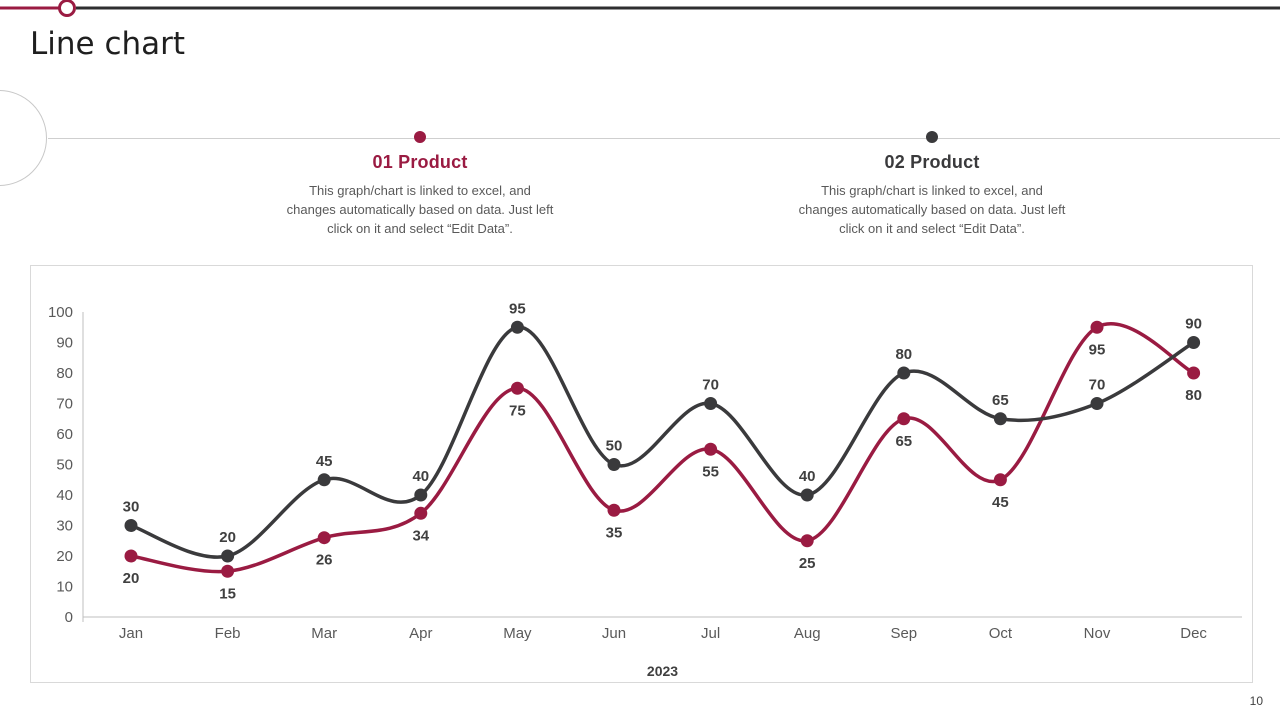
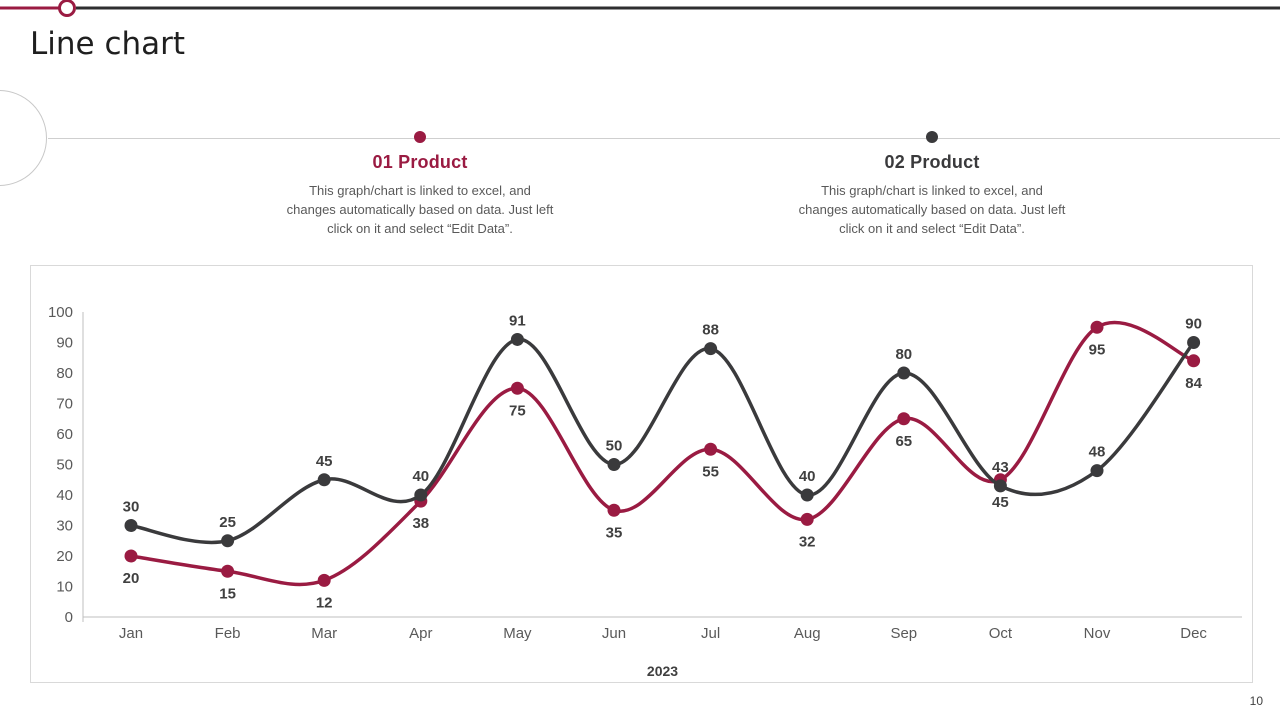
02 Product/Feb: 20 -> 25
01 Product/Mar: 26 -> 12
01 Product/Apr: 34 -> 38
02 Product/May: 95 -> 91
02 Product/Jul: 70 -> 88
01 Product/Aug: 25 -> 32
02 Product/Oct: 65 -> 43
02 Product/Nov: 70 -> 48
01 Product/Dec: 80 -> 84
